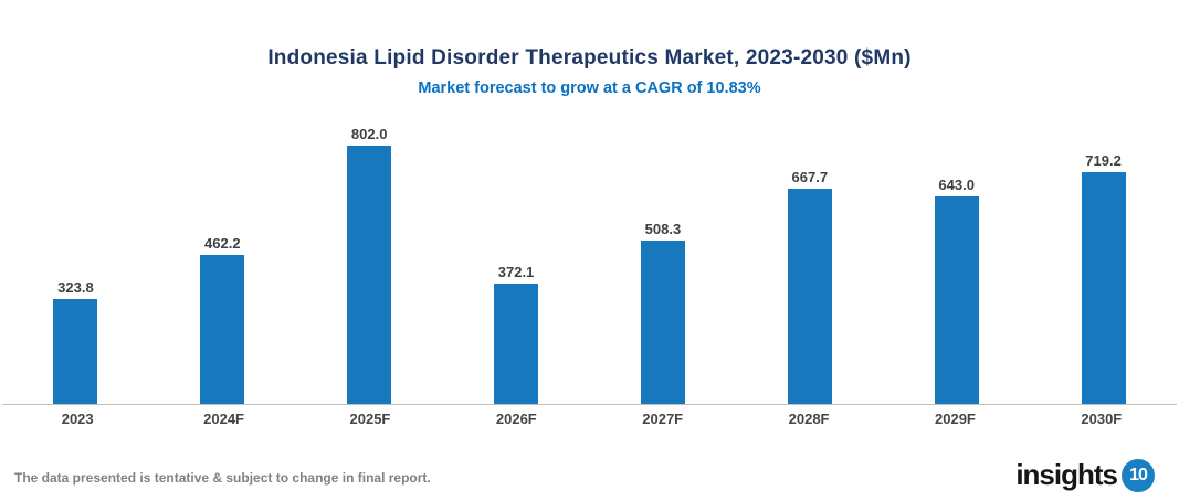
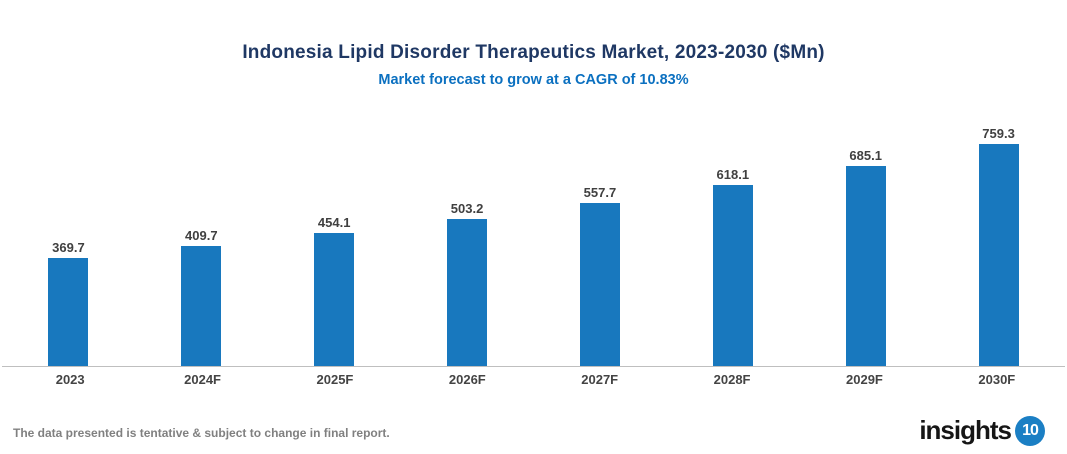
2023: 323.8 -> 369.7
2024F: 462.2 -> 409.7
2025F: 802.0 -> 454.1
2026F: 372.1 -> 503.2
2027F: 508.3 -> 557.7
2028F: 667.7 -> 618.1
2029F: 643.0 -> 685.1
2030F: 719.2 -> 759.3
